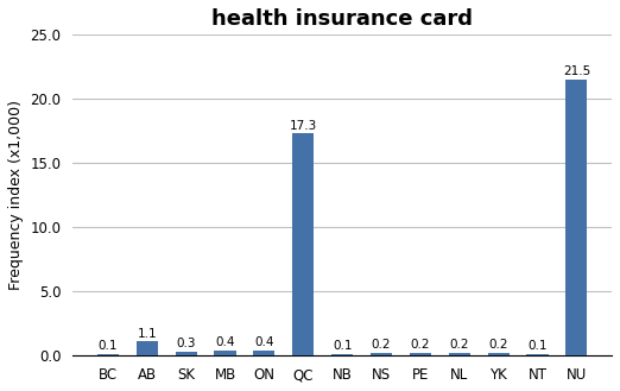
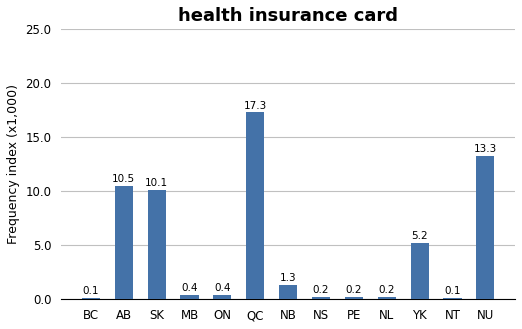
AB: 1.1 -> 10.5
SK: 0.3 -> 10.1
NB: 0.1 -> 1.3
YK: 0.2 -> 5.2
NU: 21.5 -> 13.3
